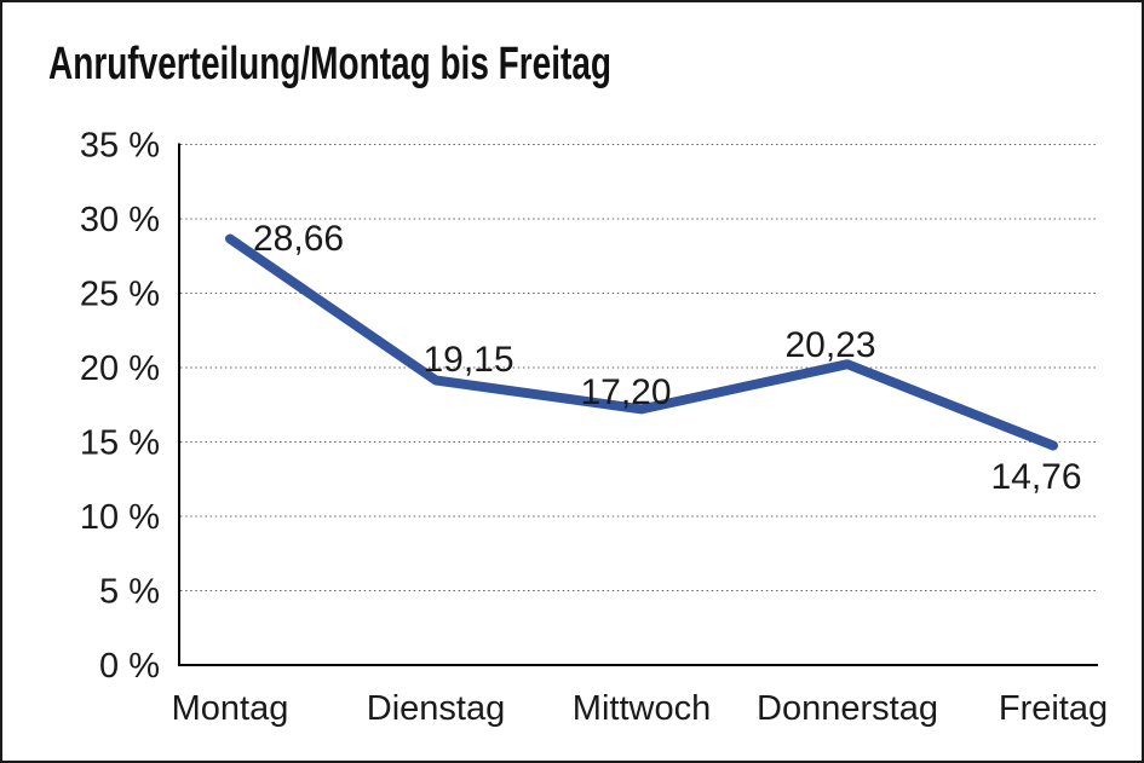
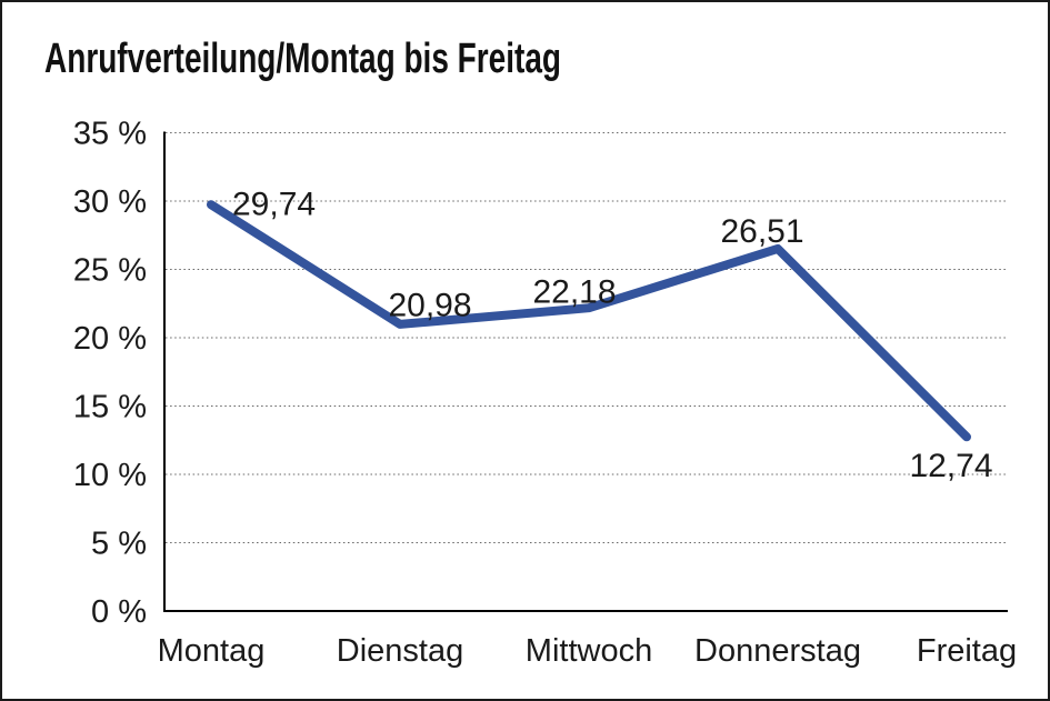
Montag: 28,66 -> 29,74
Dienstag: 19,15 -> 20,98
Mittwoch: 17,20 -> 22,18
Donnerstag: 20,23 -> 26,51
Freitag: 14,76 -> 12,74
